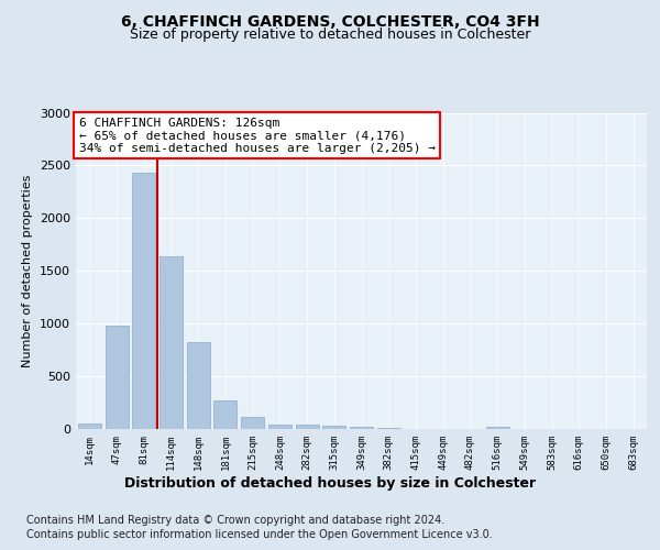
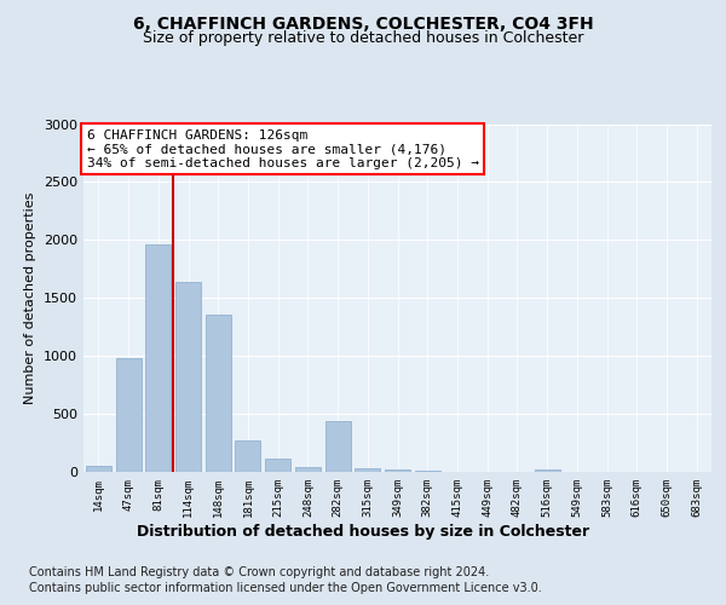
81sqm: 2430 -> 1960
148sqm: 820 -> 1360
282sqm: 40 -> 440
